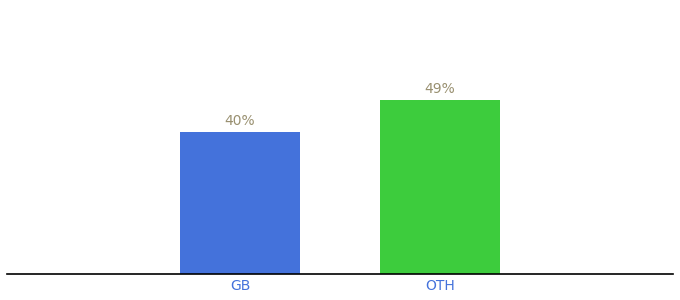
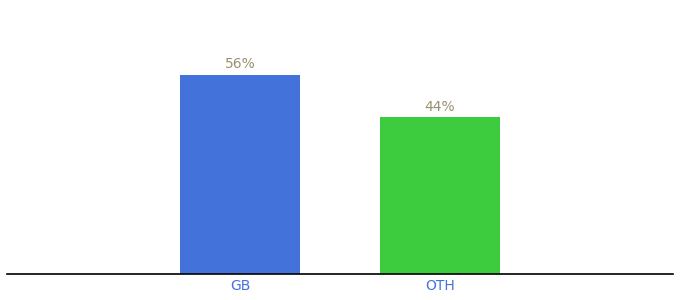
GB: 40% -> 56%
OTH: 49% -> 44%
